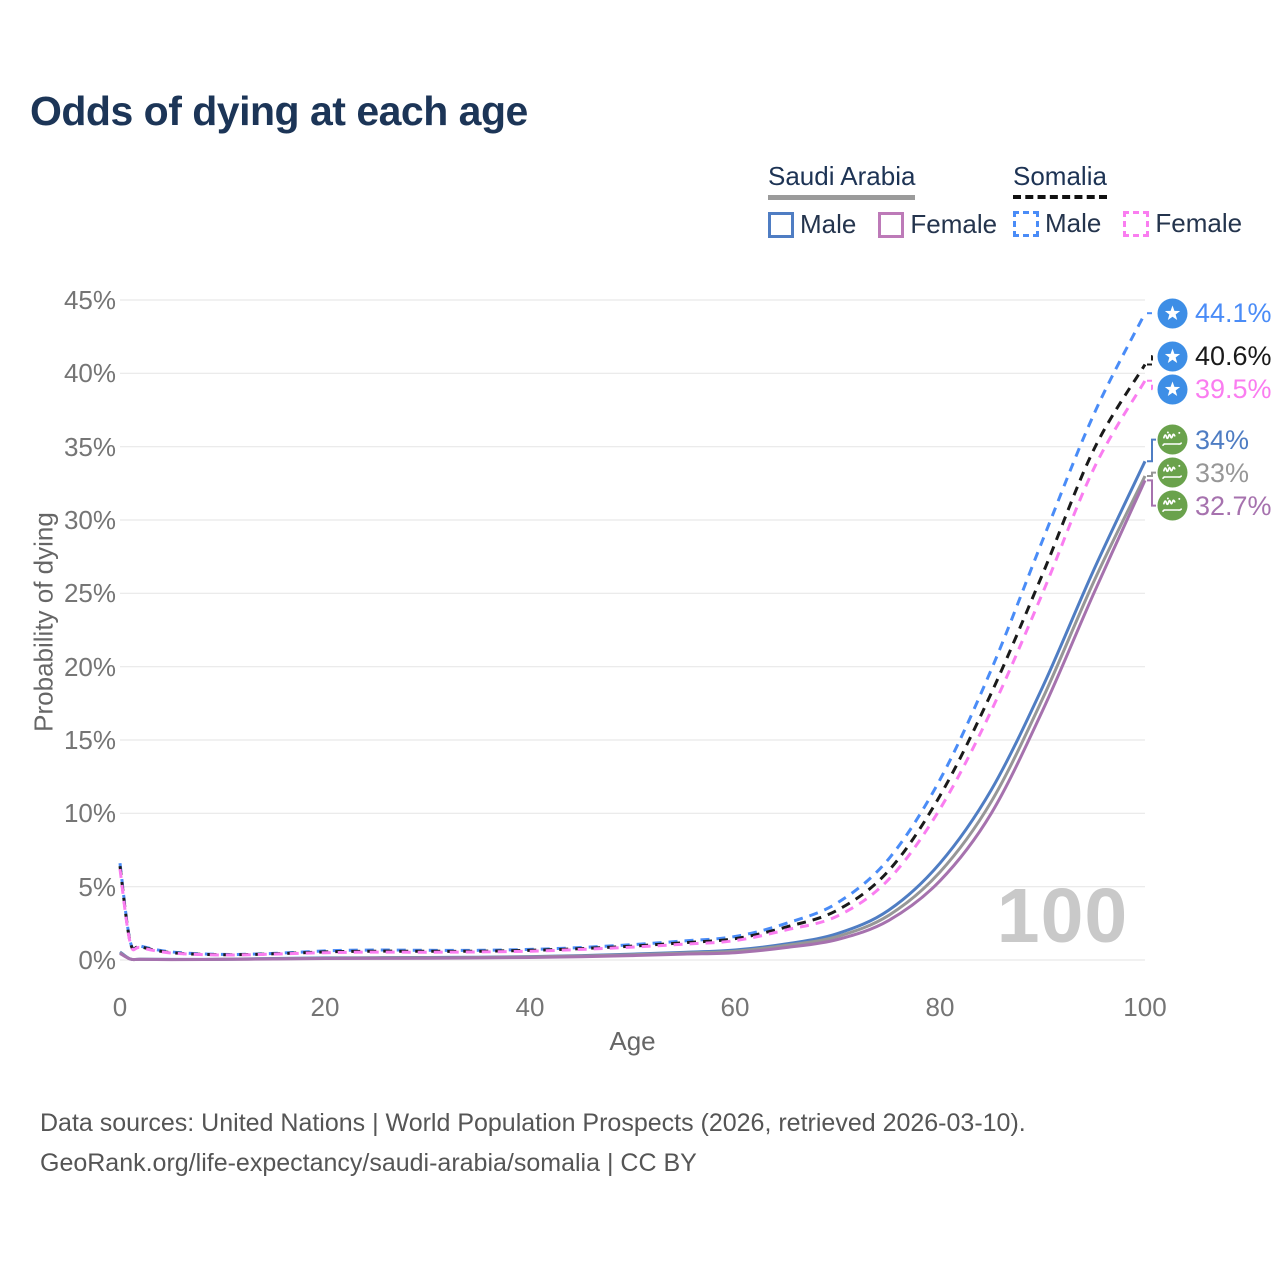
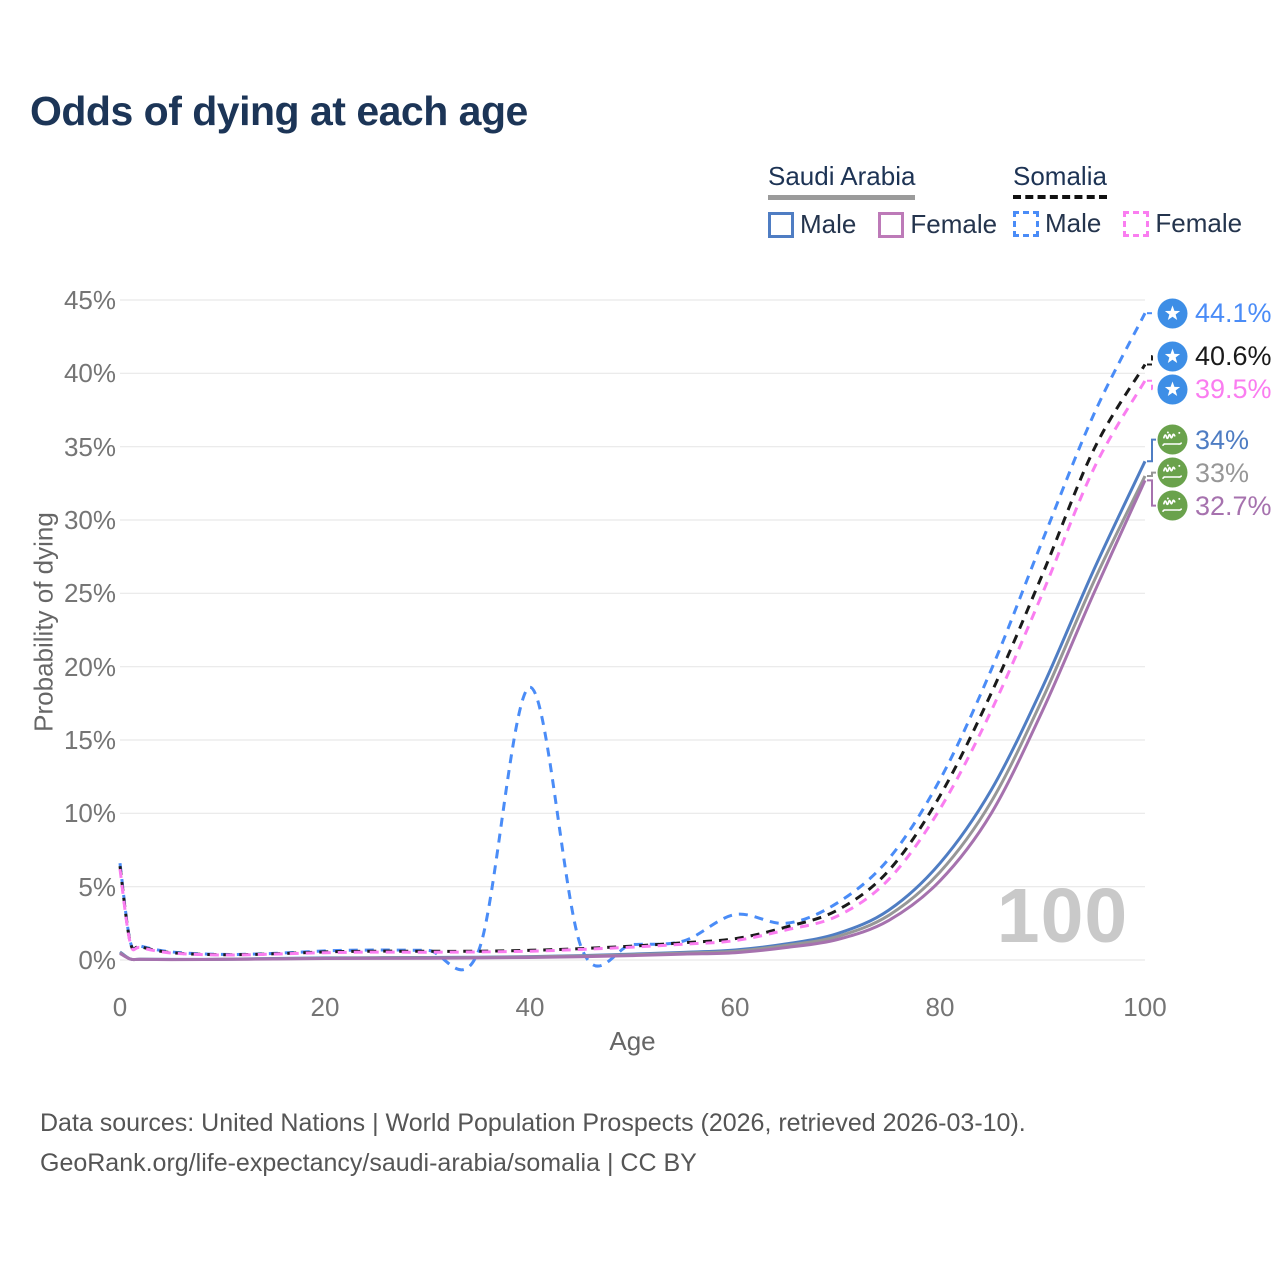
Somalia Male/40: 0.7% -> 18.6%
Somalia Male/60: 1.6% -> 3.1%
